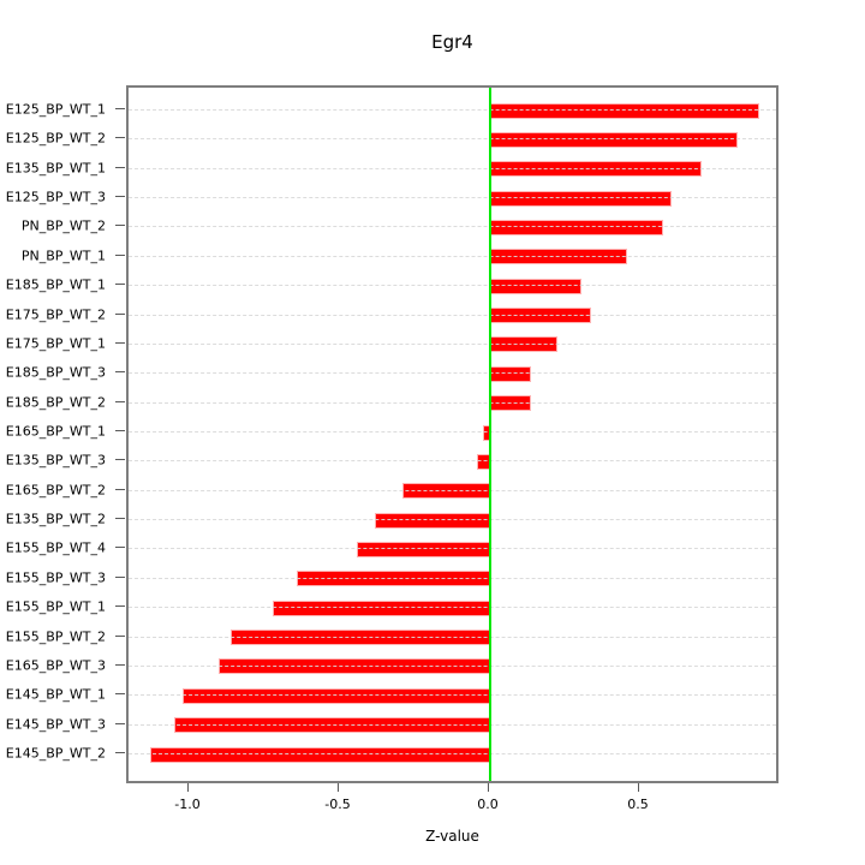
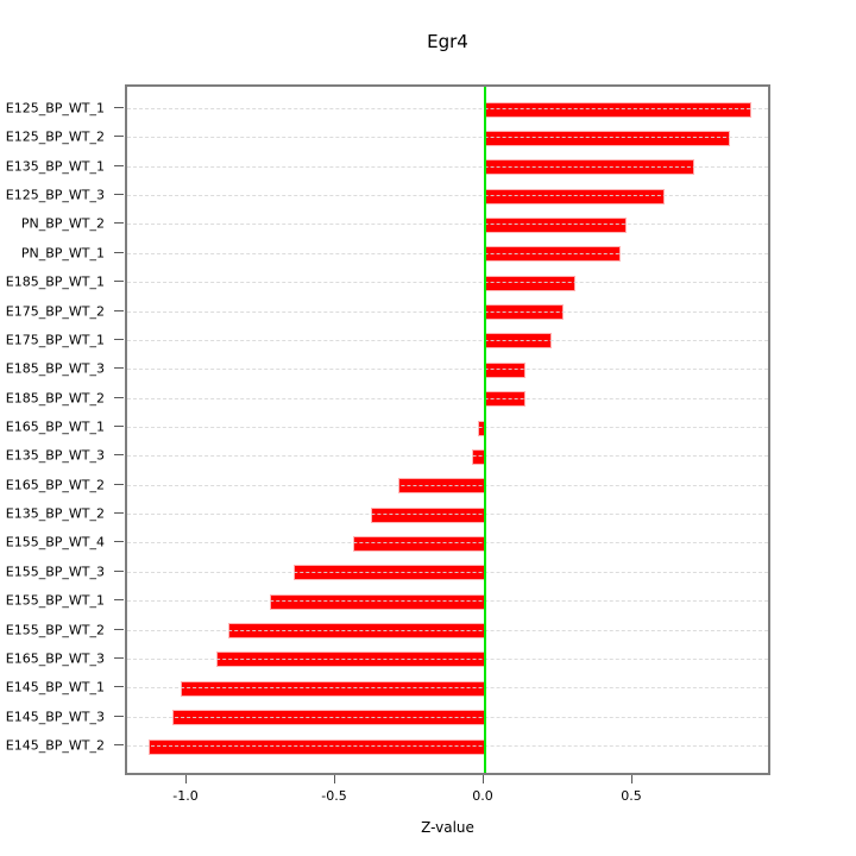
PN_BP_WT_2: 0.57 -> 0.47
E175_BP_WT_2: 0.33 -> 0.26
